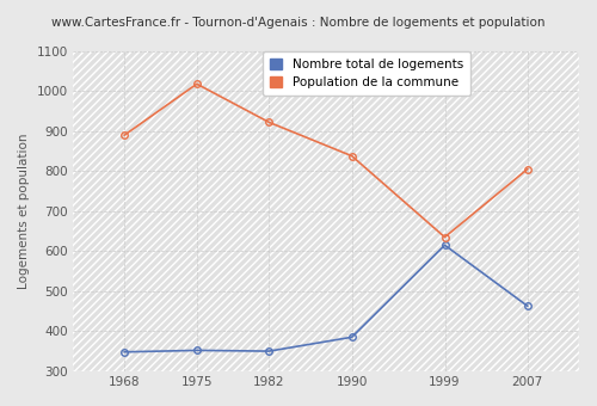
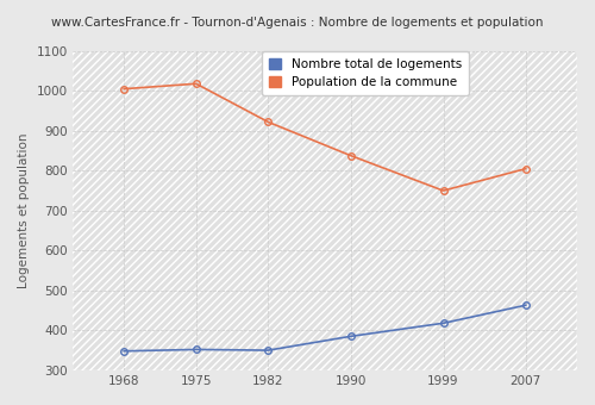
Population de la commune/1968: 890 -> 1005
Nombre total de logements/1999: 615 -> 418
Population de la commune/1999: 635 -> 750
